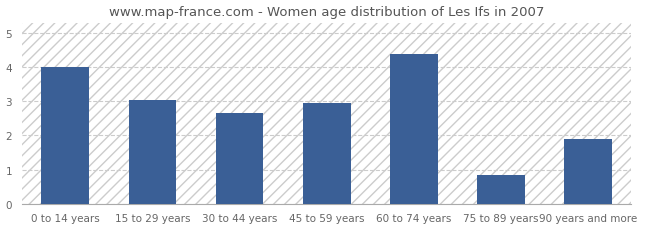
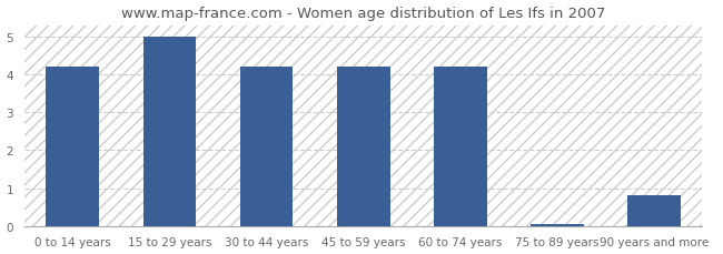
0 to 14 years: 4.00 -> 4.20
15 to 29 years: 3.05 -> 5.00
30 to 44 years: 2.65 -> 4.20
45 to 59 years: 2.95 -> 4.20
60 to 74 years: 4.40 -> 4.20
75 to 89 years: 0.85 -> 0.04
90 years and more: 1.90 -> 0.80
